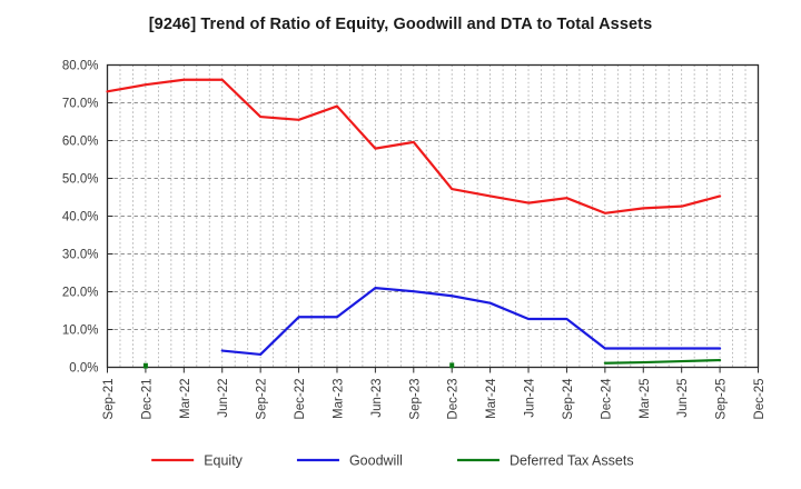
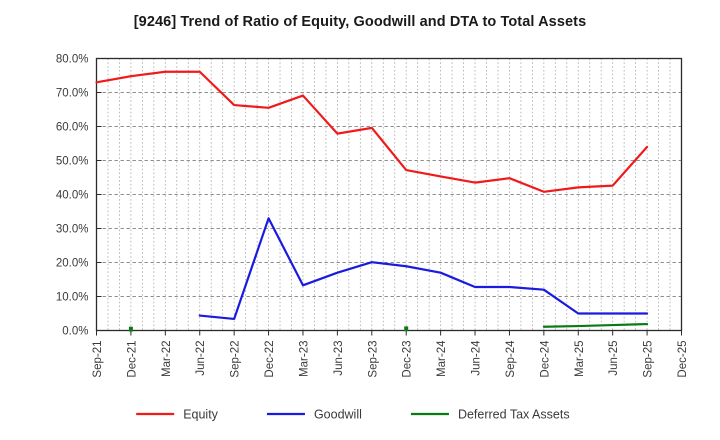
Goodwill/Dec-22: 13% -> 33%
Goodwill/Jun-23: 21% -> 17%
Goodwill/Dec-24: 5% -> 12%
Equity/Sep-25: 45% -> 54%
